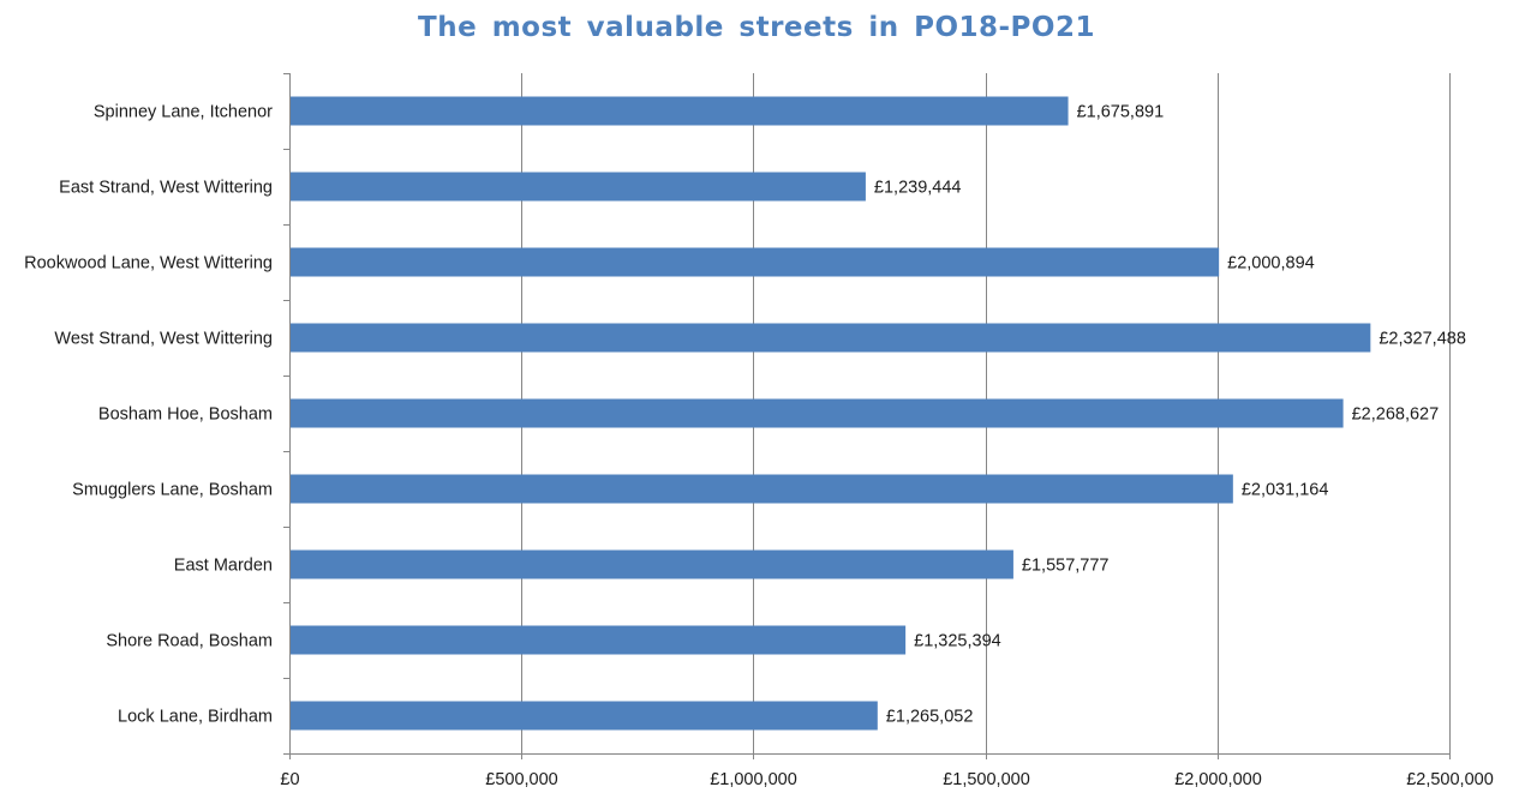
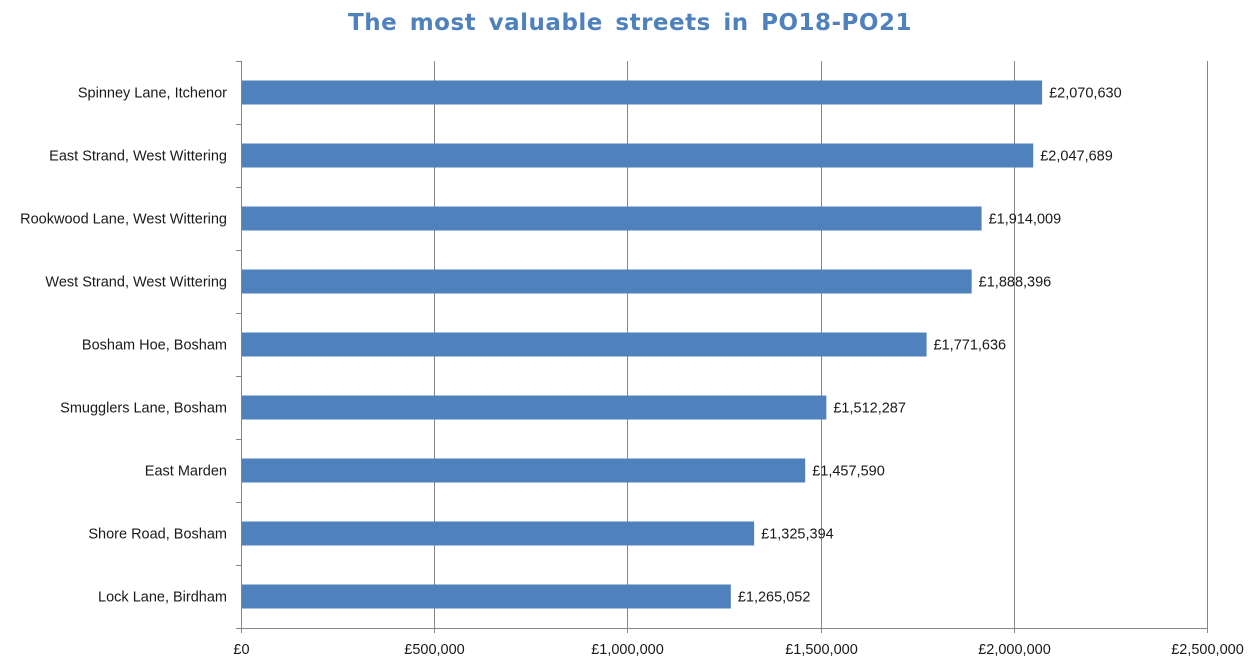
Spinney Lane, Itchenor: £1,675,891 -> £2,070,630
East Strand, West Wittering: £1,239,444 -> £2,047,689
Rookwood Lane, West Wittering: £2,000,894 -> £1,914,009
West Strand, West Wittering: £2,327,488 -> £1,888,396
Bosham Hoe, Bosham: £2,268,627 -> £1,771,636
Smugglers Lane, Bosham: £2,031,164 -> £1,512,287
East Marden: £1,557,777 -> £1,457,590
